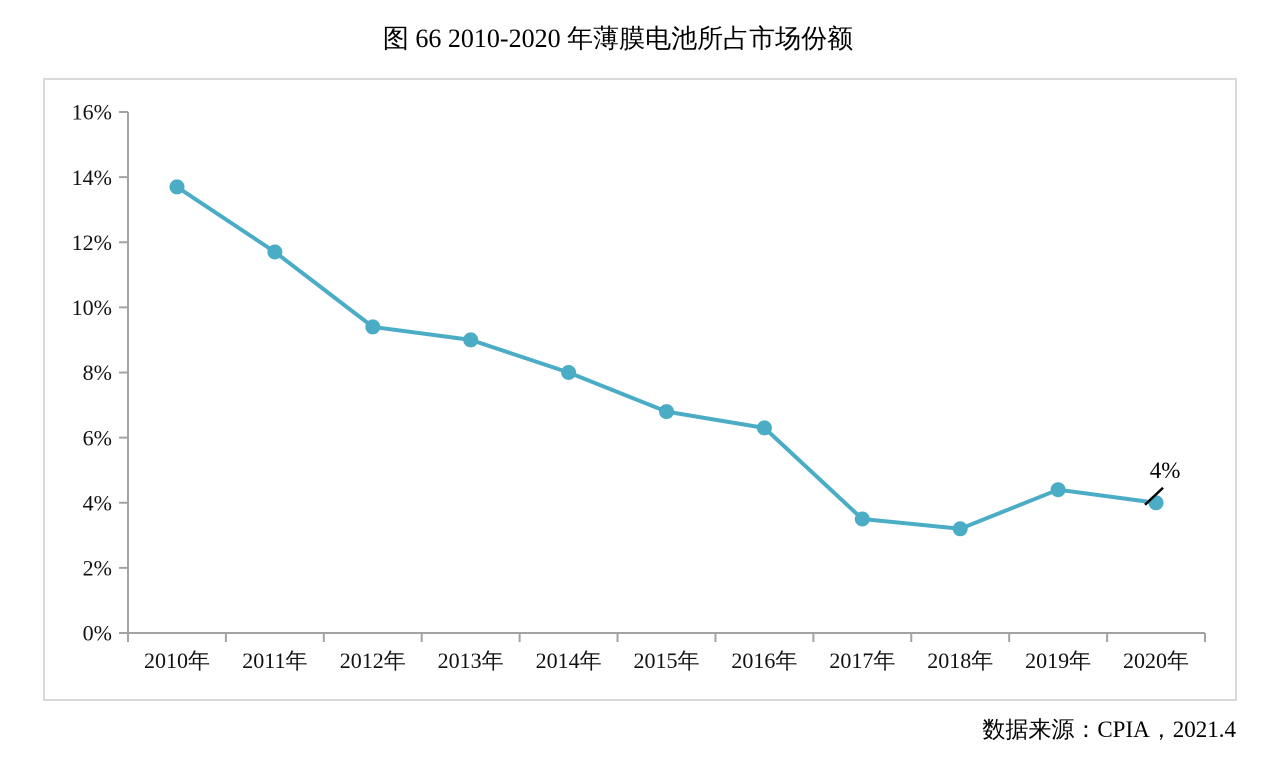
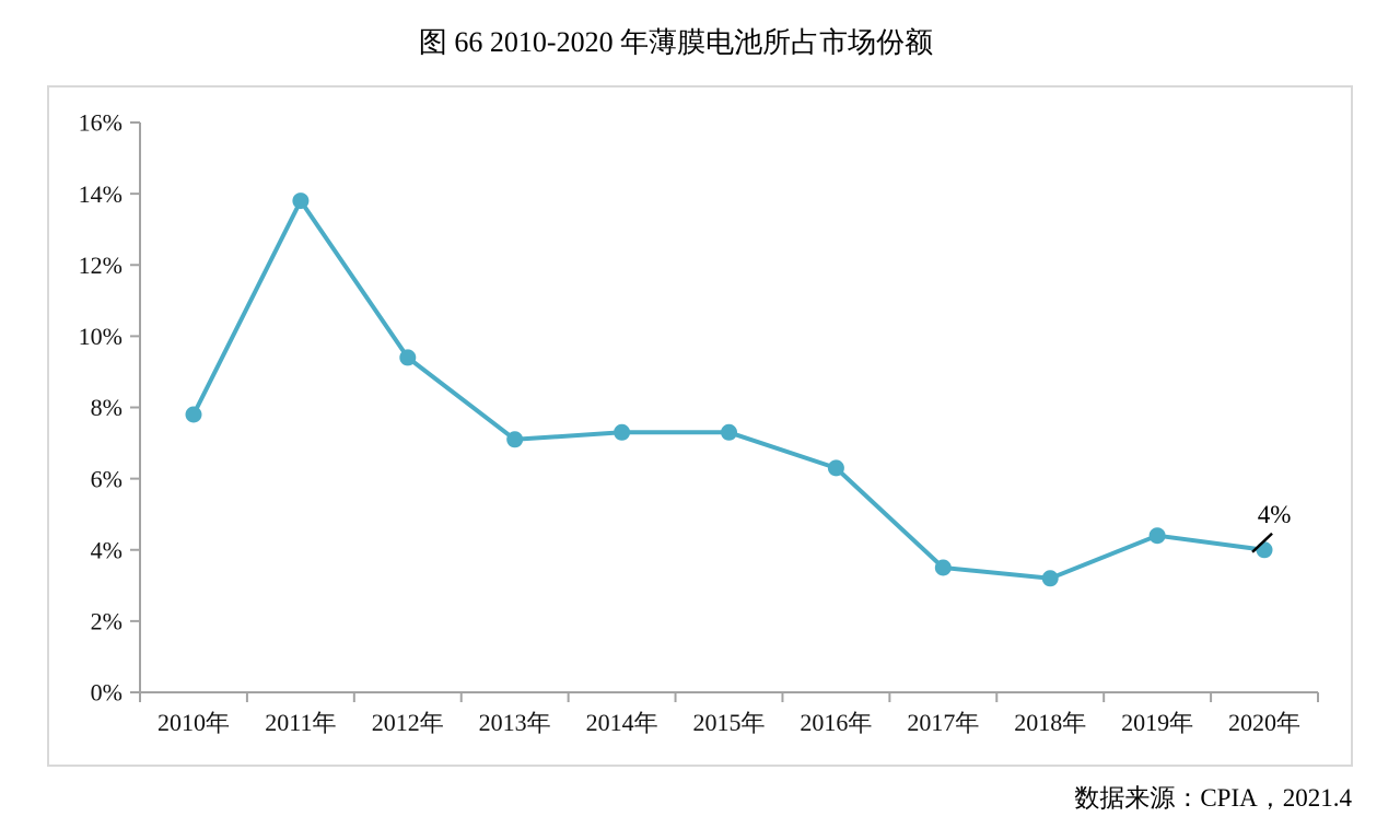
2010年: 13.7% -> 7.8%
2011年: 11.7% -> 13.8%
2013年: 9.0% -> 7.1%
2014年: 8.0% -> 7.3%
2015年: 6.8% -> 7.3%
